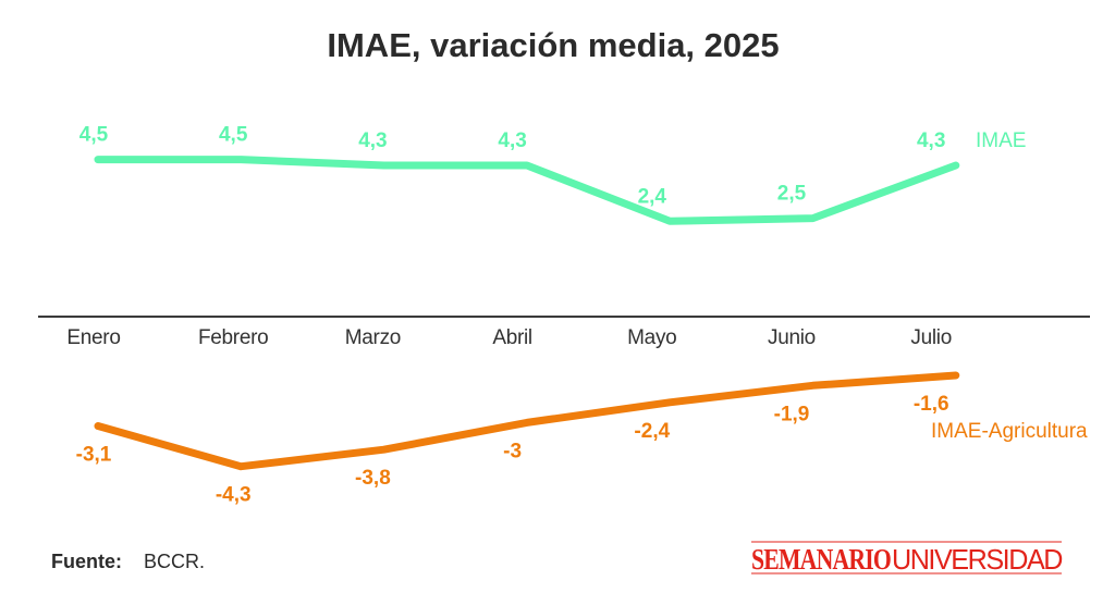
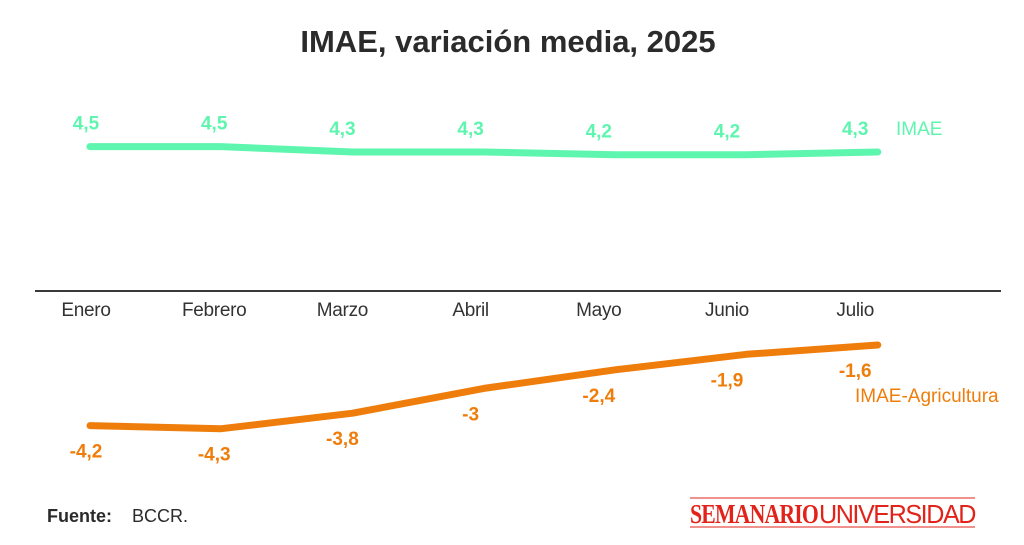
IMAE-Agricultura/Enero: -3,1 -> -4,2
IMAE/Mayo: 2,4 -> 4,2
IMAE/Junio: 2,5 -> 4,2
